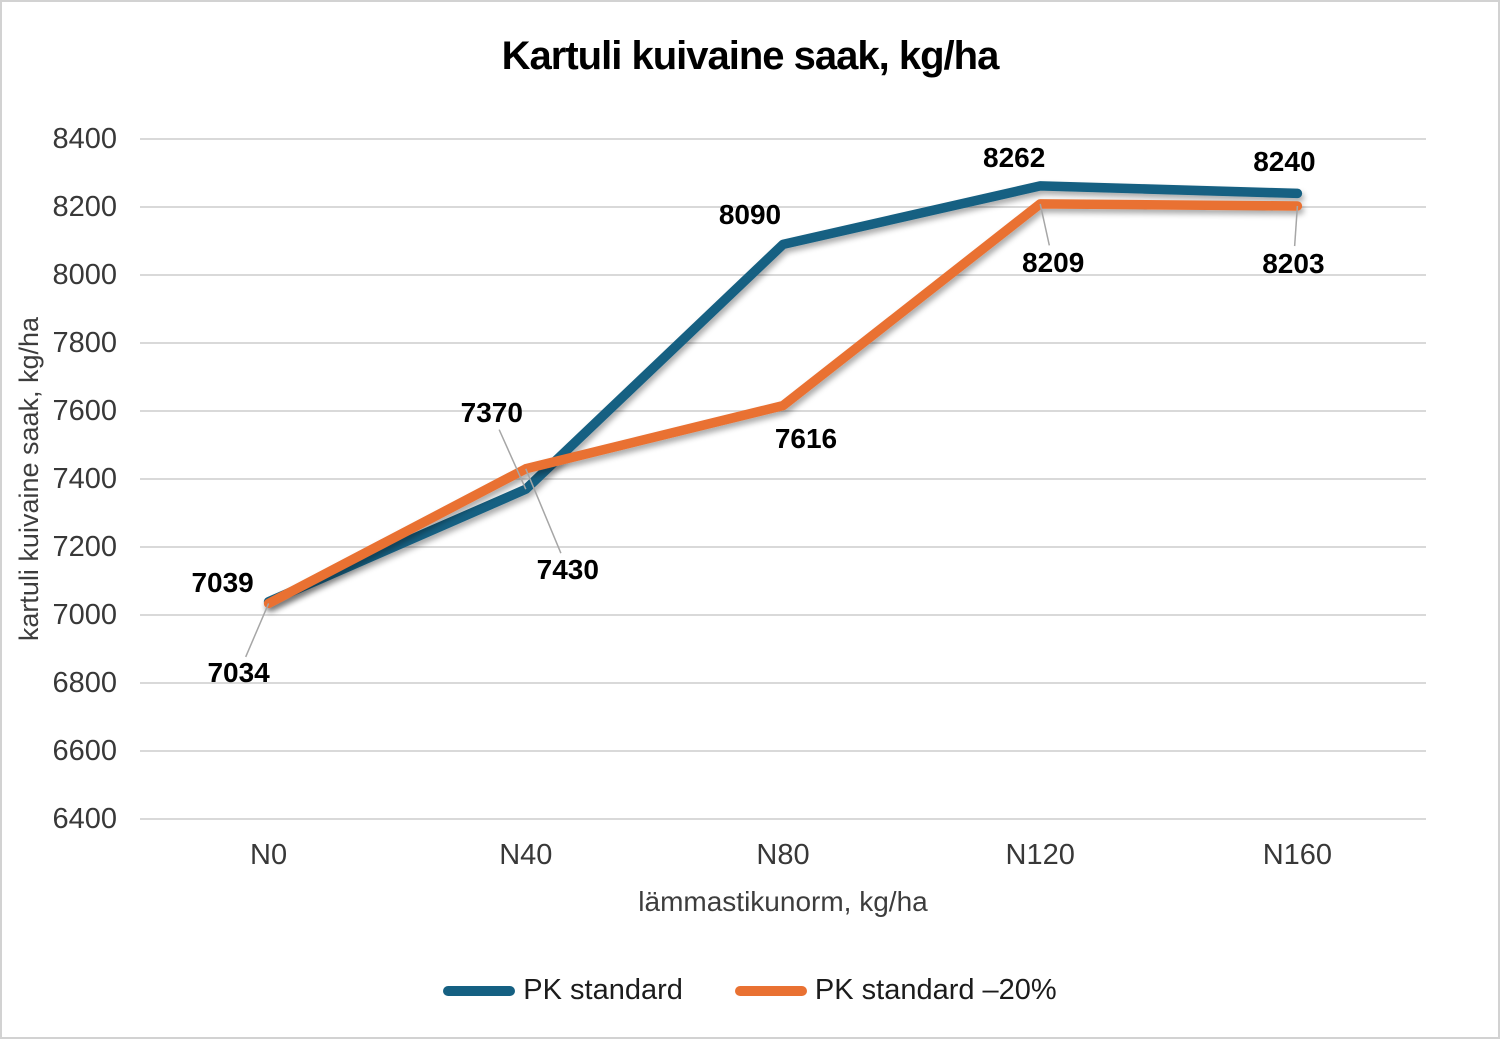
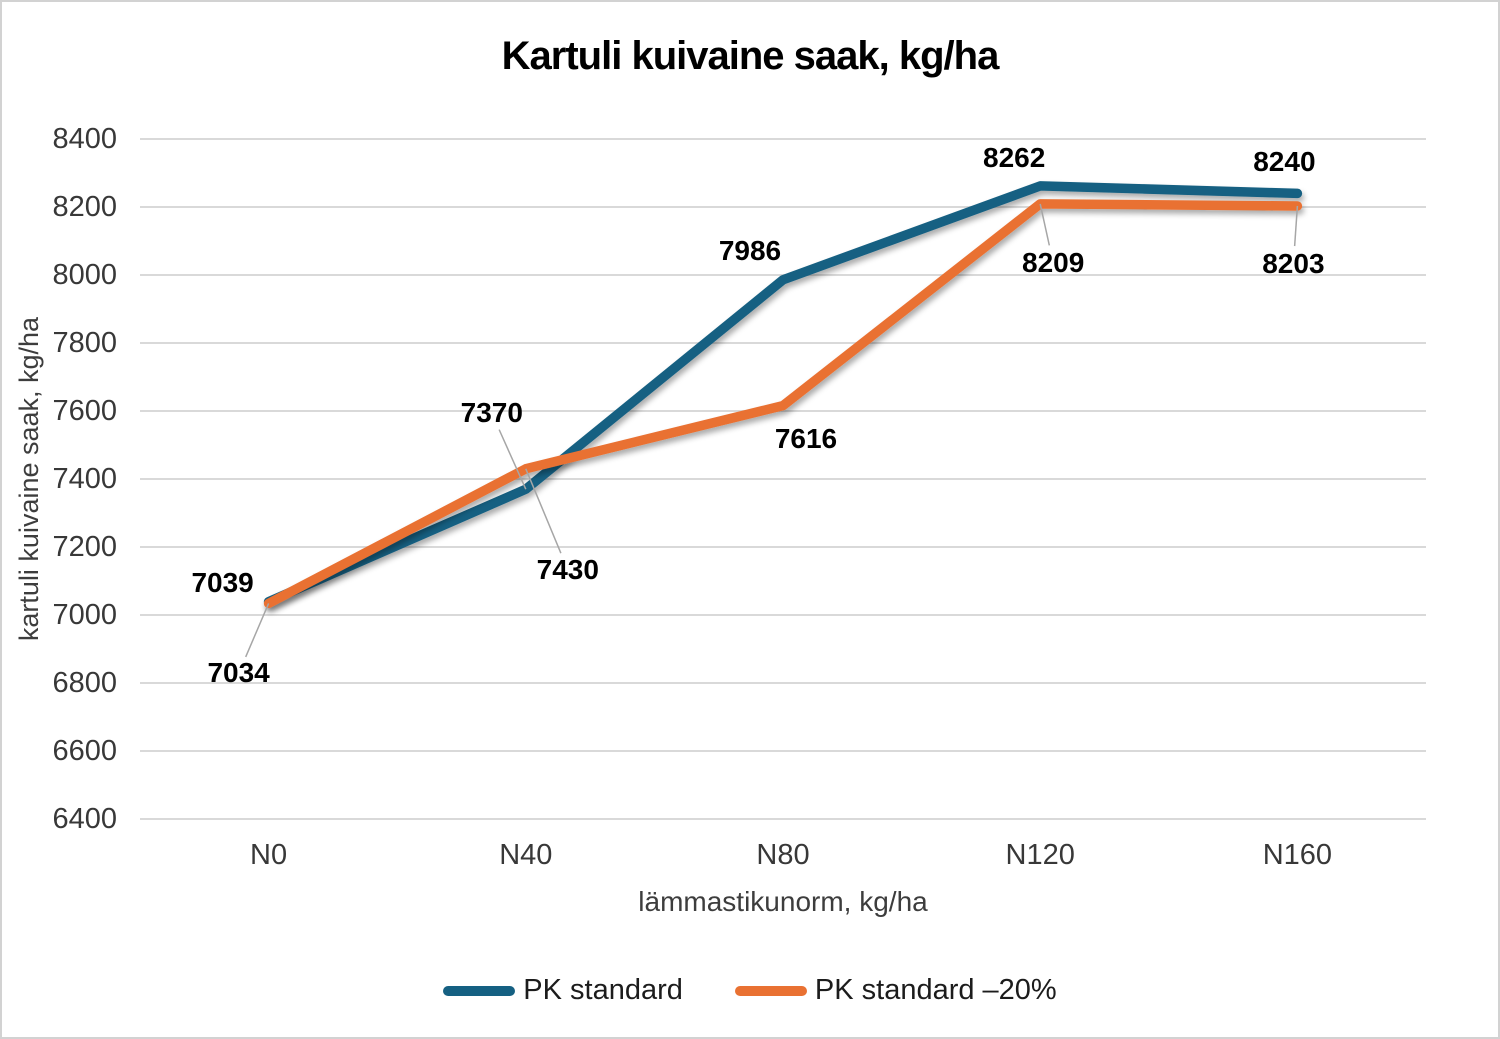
PK standard/N80: 8090 -> 7986
